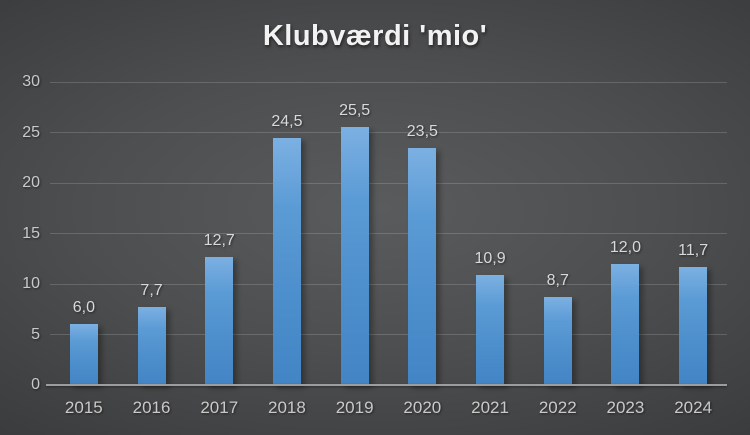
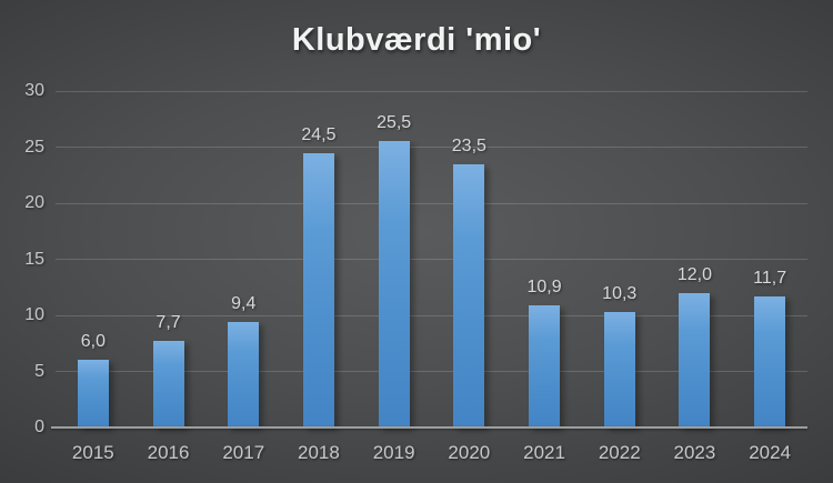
2017: 12,7 -> 9,4
2022: 8,7 -> 10,3
